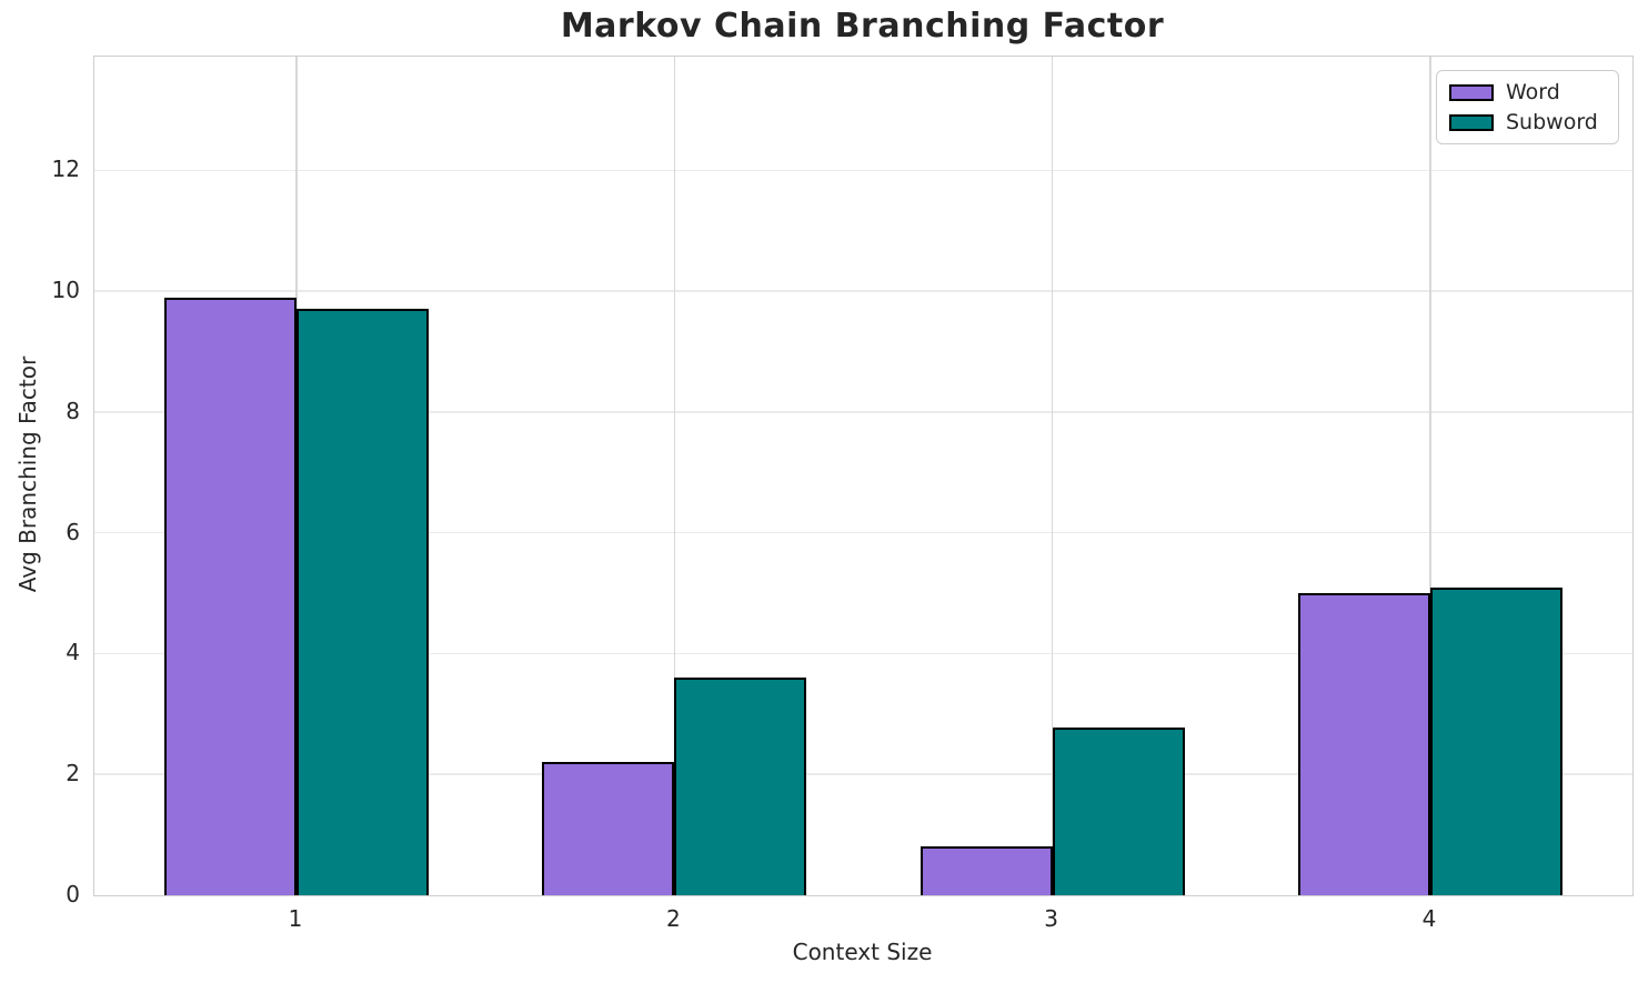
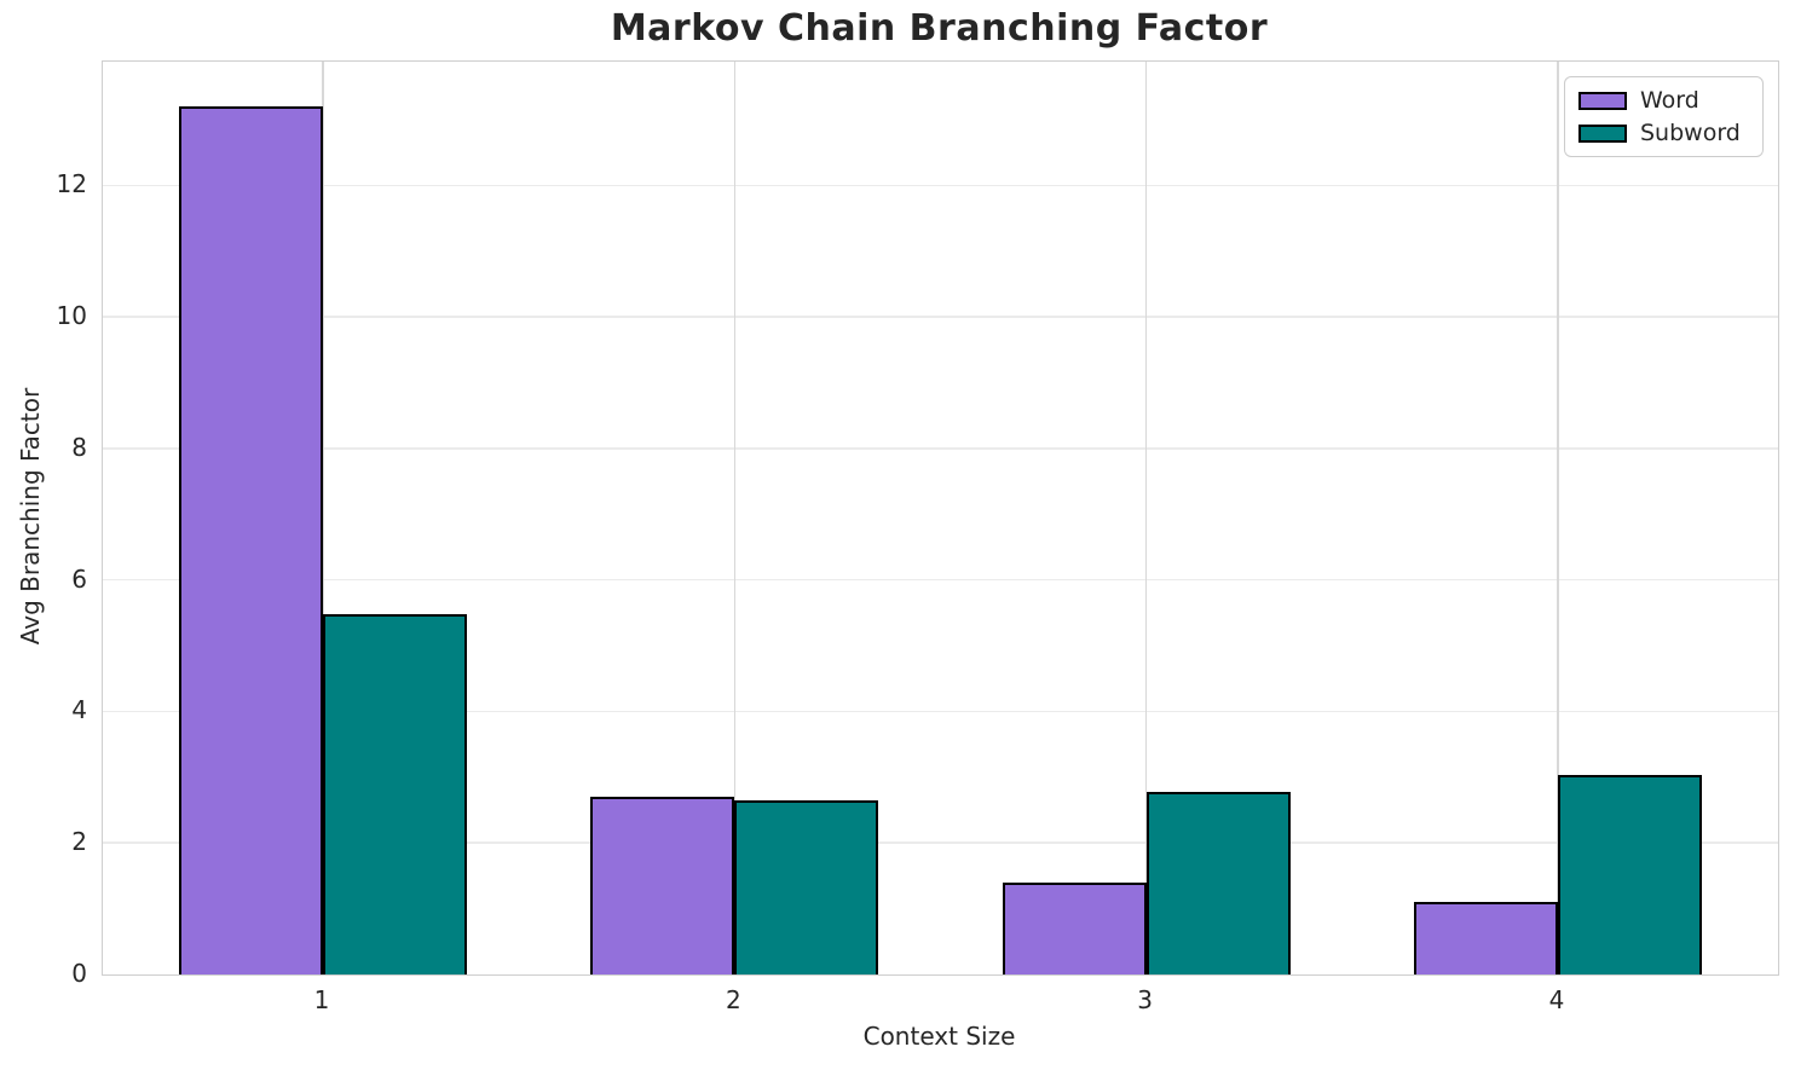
Word/1: 9.9 -> 13.2
Subword/1: 9.7 -> 5.5
Word/2: 2.2 -> 2.7
Subword/2: 3.6 -> 2.6
Word/3: 0.8 -> 1.4
Word/4: 5.0 -> 1.1
Subword/4: 5.1 -> 3.0
